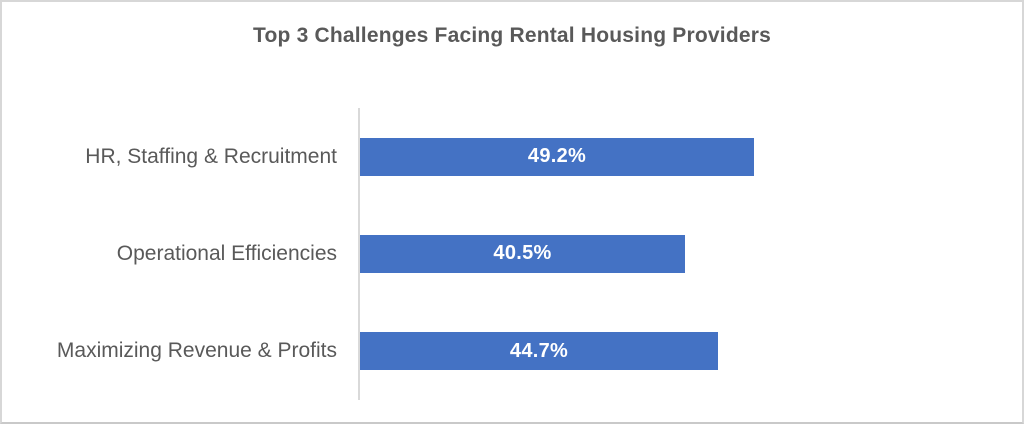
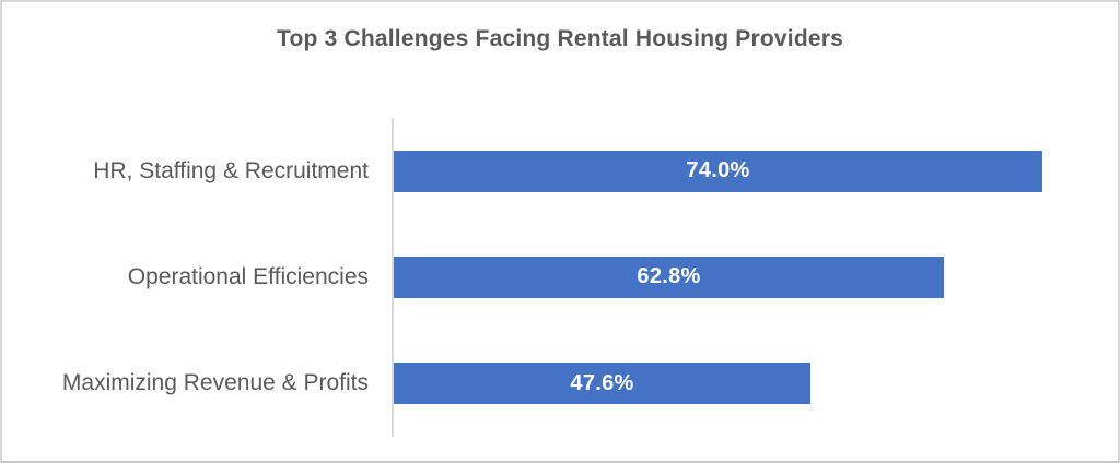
HR, Staffing & Recruitment: 49.2% -> 74.0%
Operational Efficiencies: 40.5% -> 62.8%
Maximizing Revenue & Profits: 44.7% -> 47.6%
